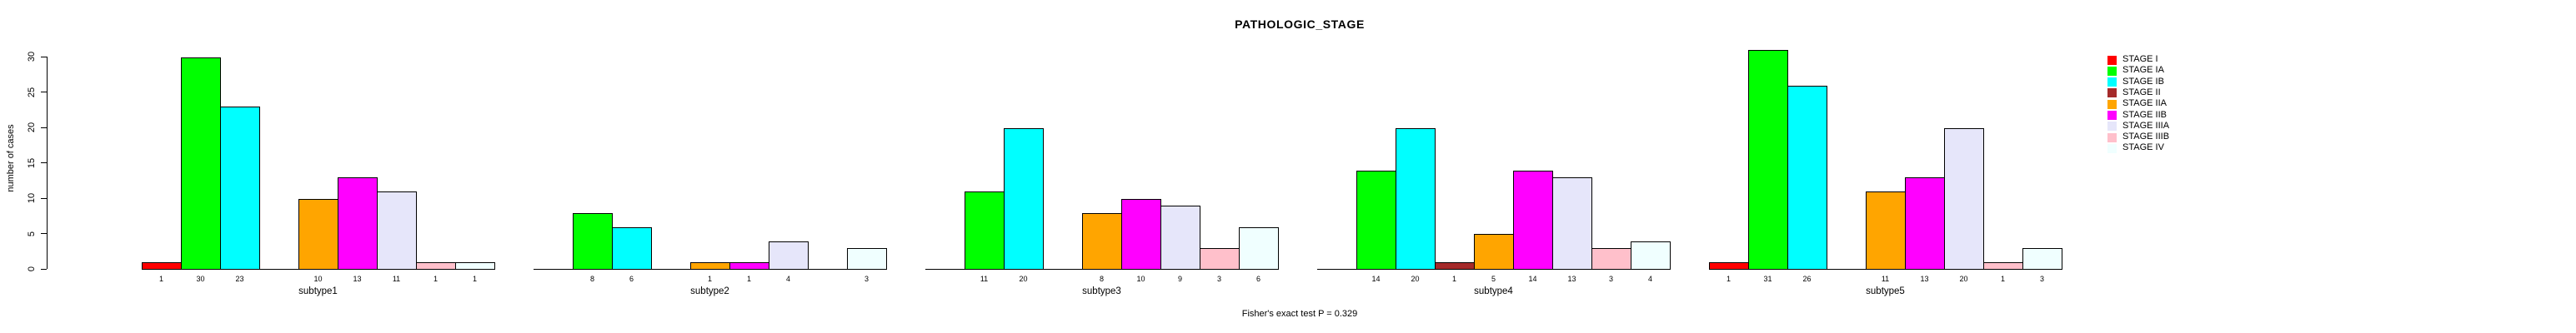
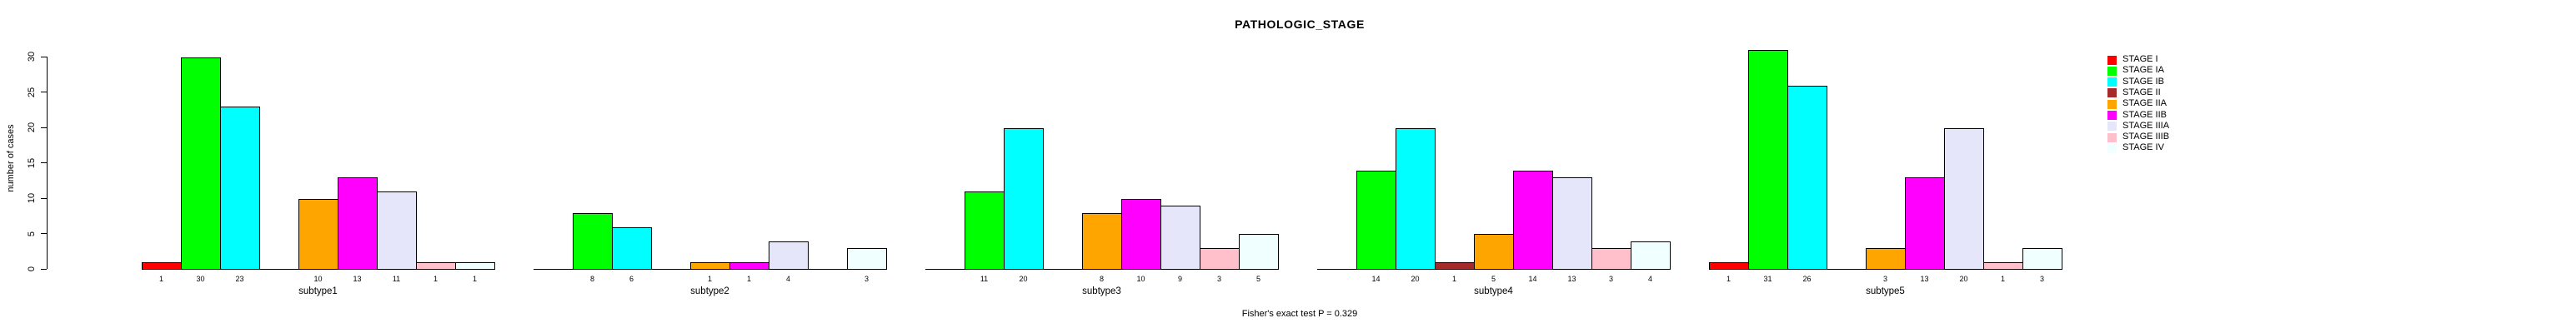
STAGE IV/subtype3: 6 -> 5
STAGE IIA/subtype5: 11 -> 3
